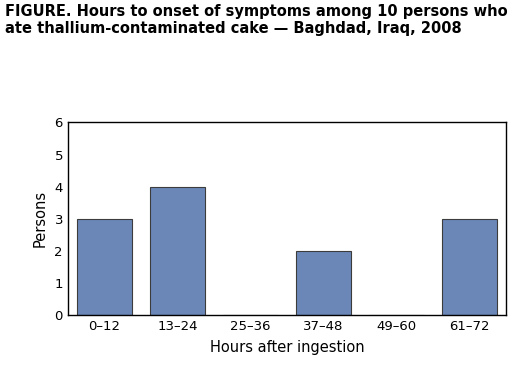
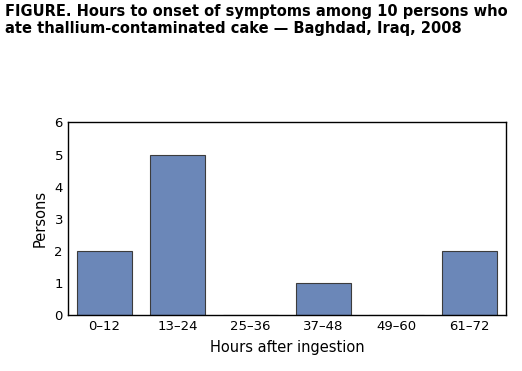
0–12: 3 -> 2
13–24: 4 -> 5
37–48: 2 -> 1
61–72: 3 -> 2
